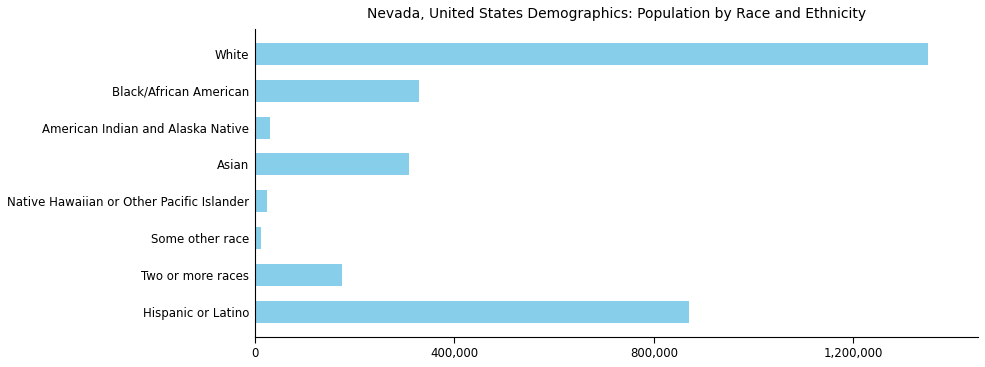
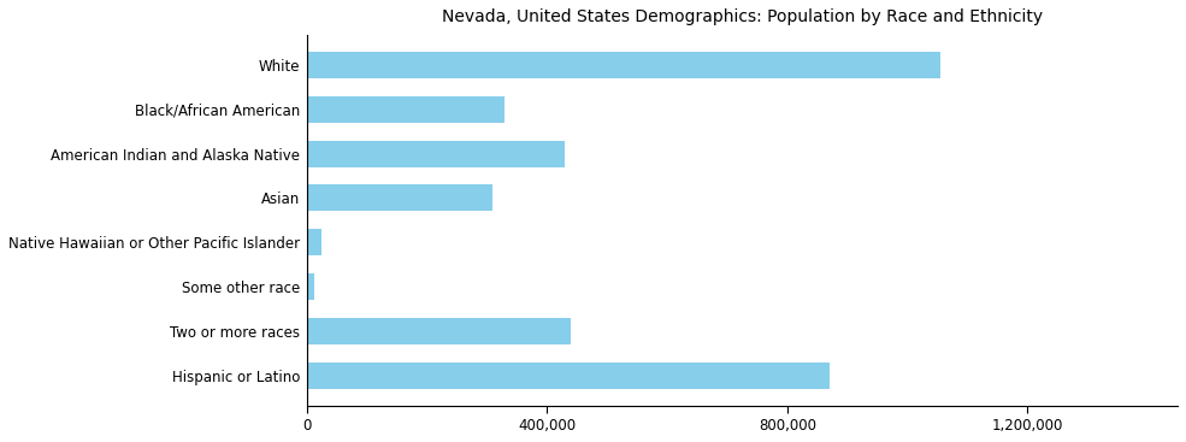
White: 1,350,000 -> 1,055,000
American Indian and Alaska Native: 30,000 -> 430,000
Two or more races: 175,000 -> 440,000
